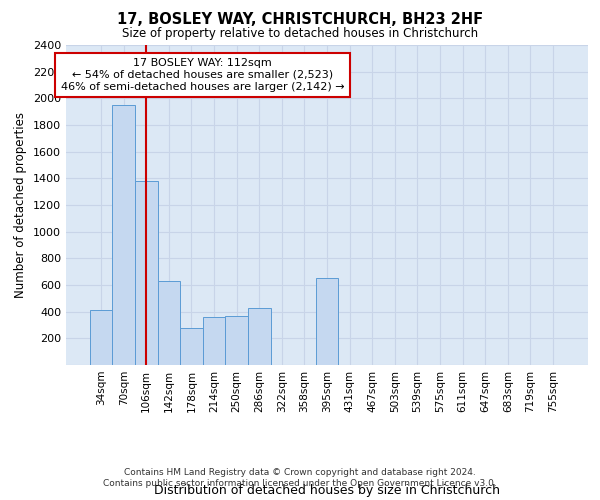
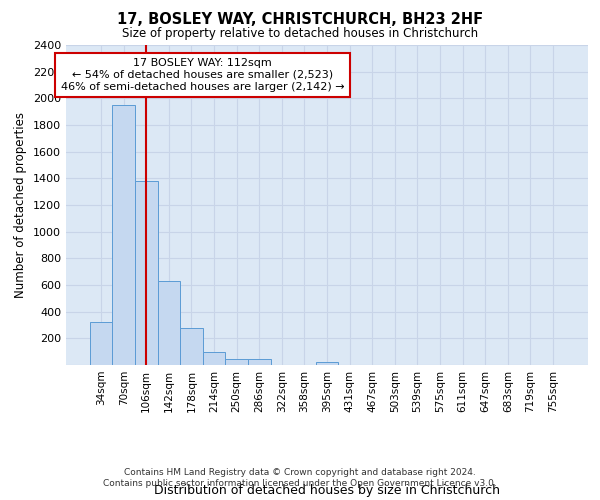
34sqm: 410 -> 320
214sqm: 360 -> 100
250sqm: 370 -> 40
286sqm: 430 -> 40
395sqm: 650 -> 20
